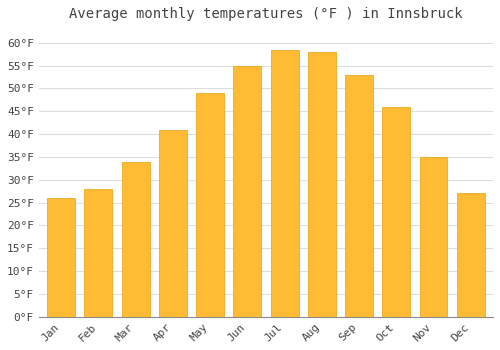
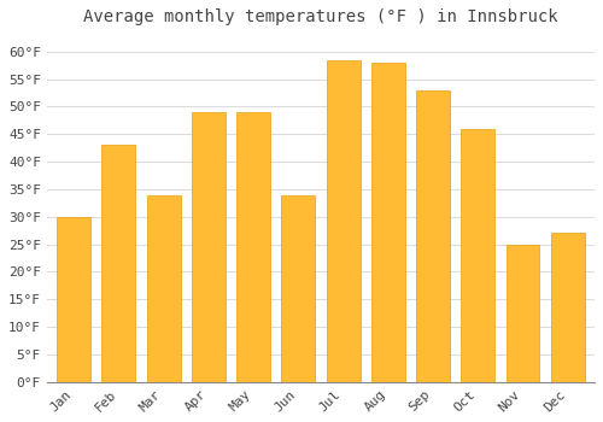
Jan: 26.0°F -> 30.0°F
Feb: 28.0°F -> 43.0°F
Apr: 41.0°F -> 49.0°F
Jun: 55.0°F -> 34.0°F
Nov: 35.0°F -> 25.0°F
